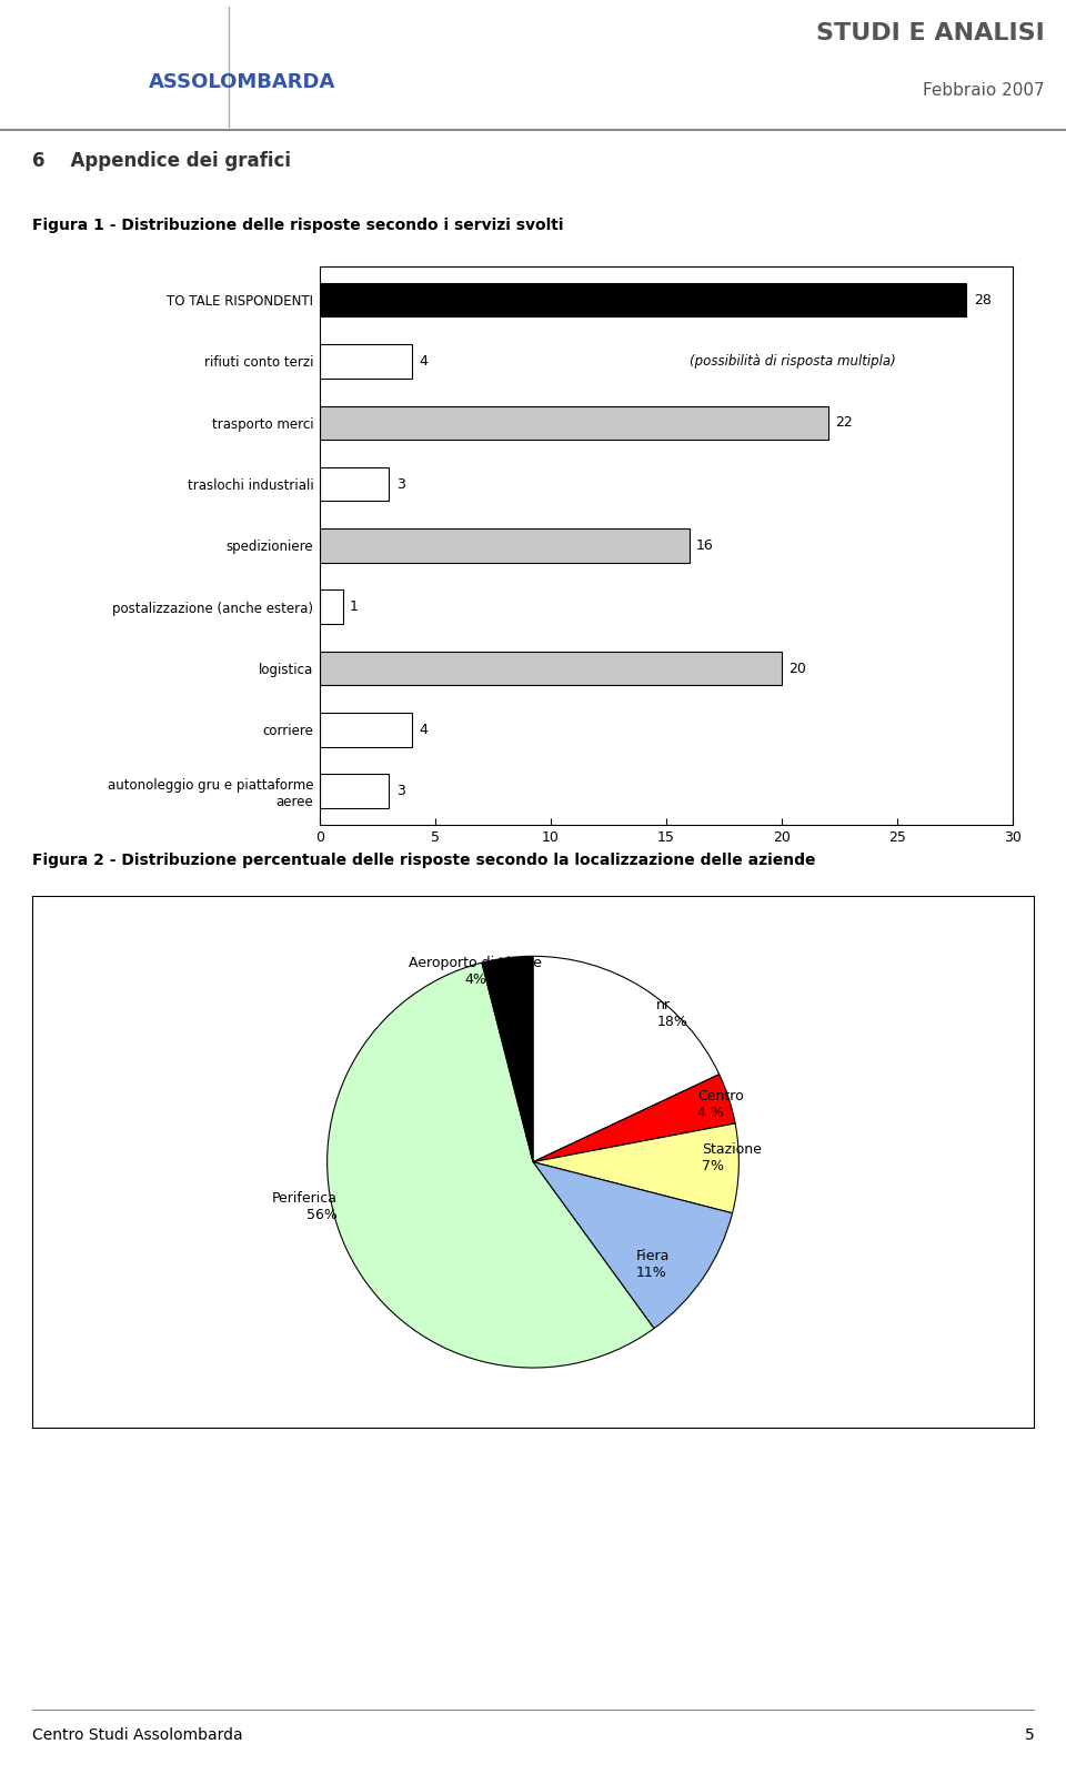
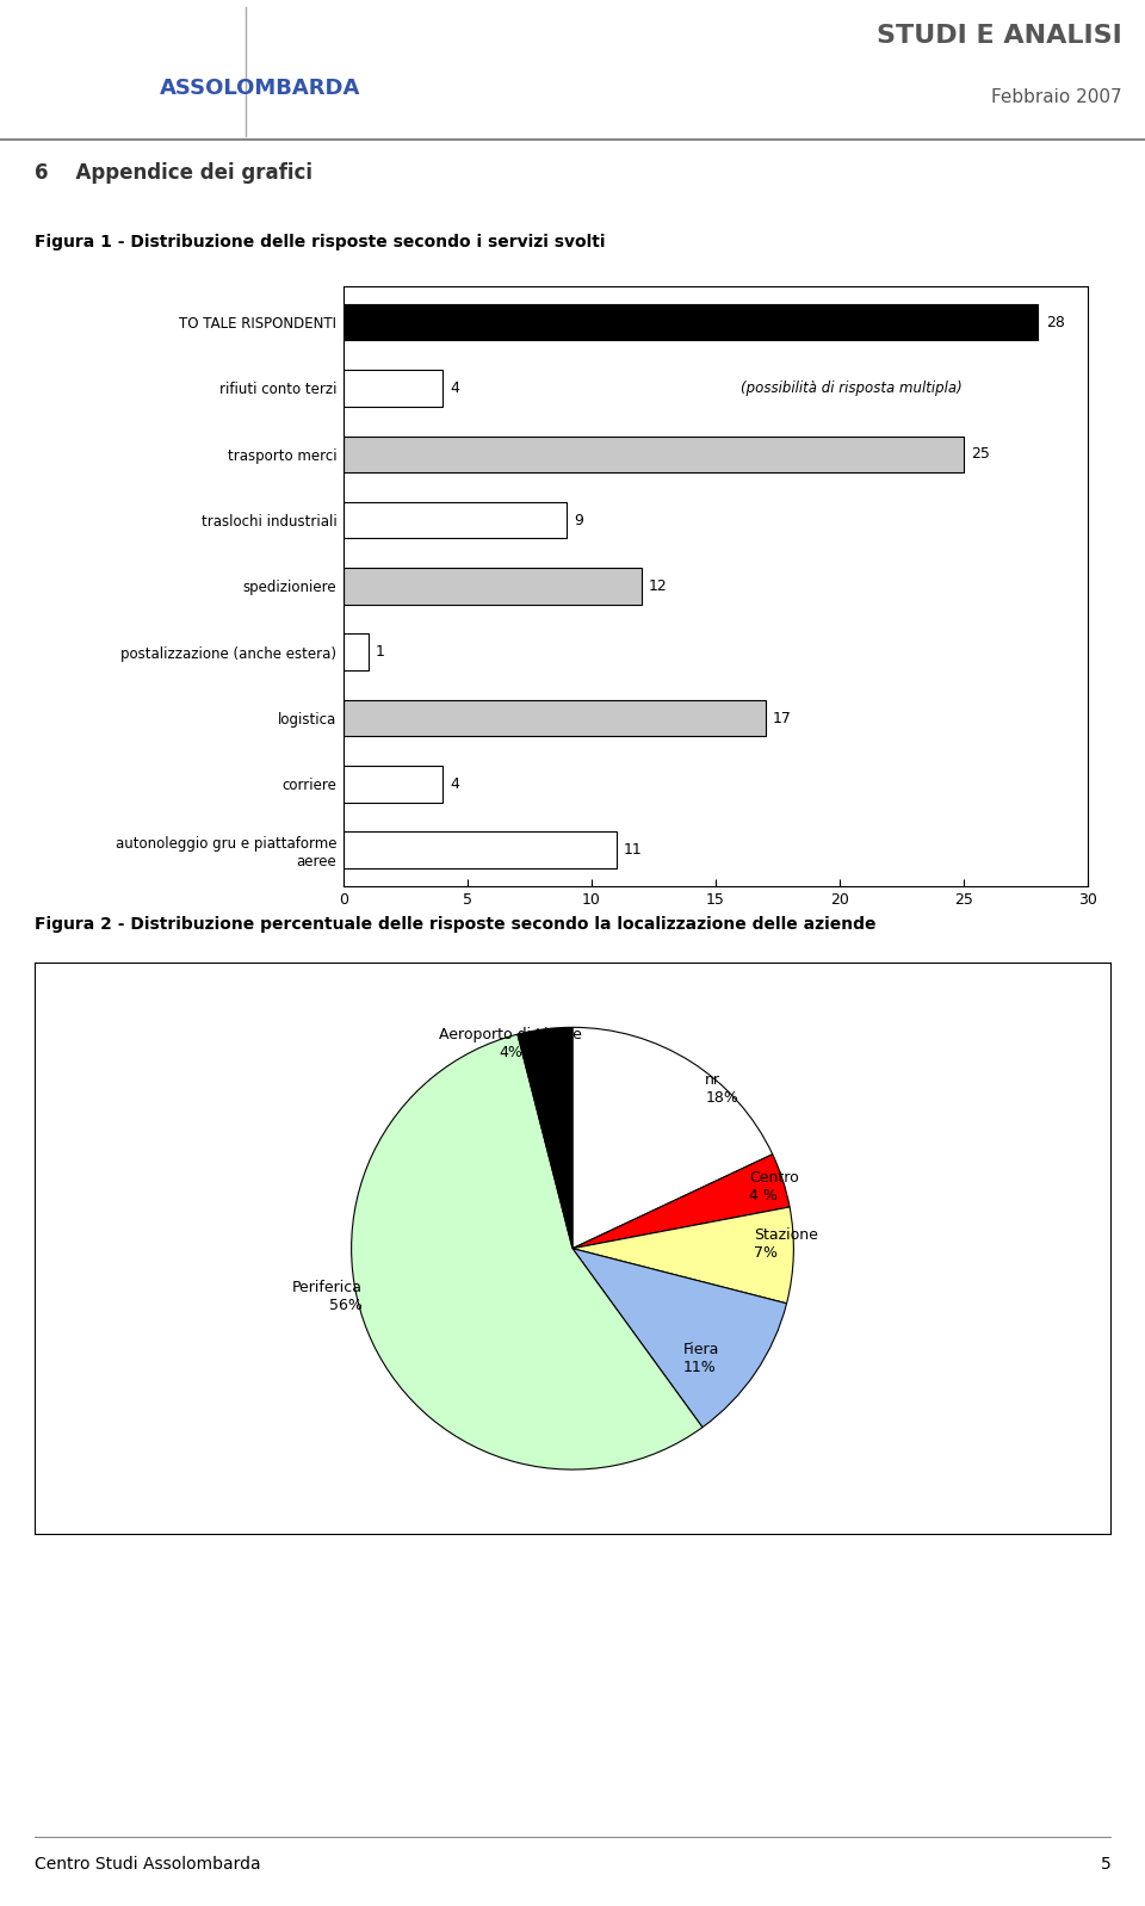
trasporto merci: 22 -> 25
traslochi industriali: 3 -> 9
spedizioniere: 16 -> 12
logistica: 20 -> 17
autonoleggio gru e piattaforme aeree: 3 -> 11
